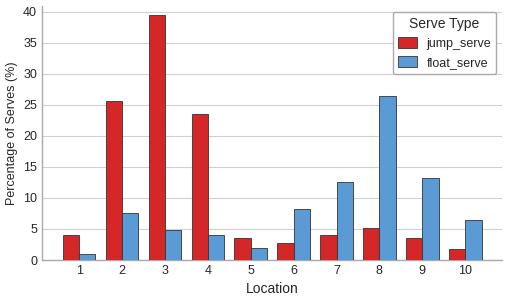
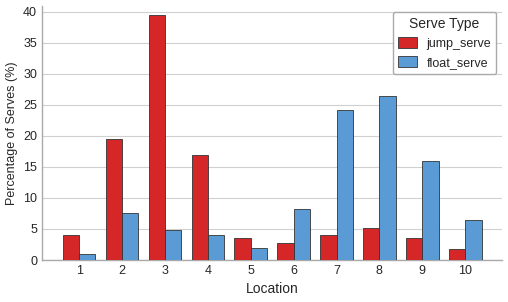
jump_serve/2: 25.6 -> 19.5
jump_serve/4: 23.6 -> 17.0
float_serve/7: 12.6 -> 24.2
float_serve/9: 13.2 -> 16.0
